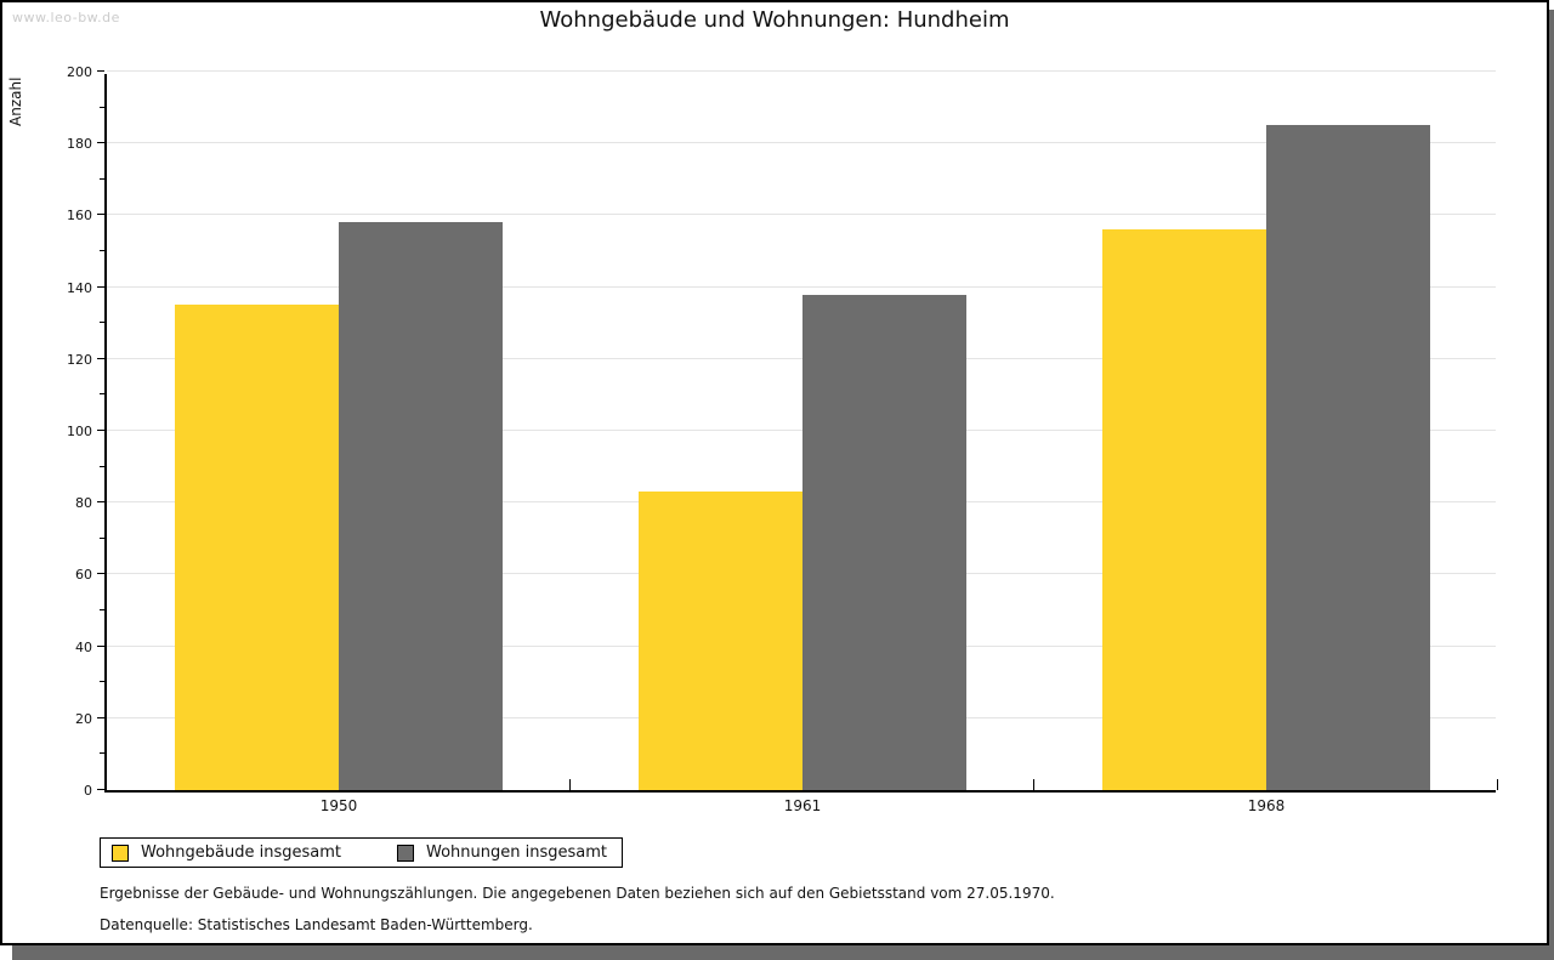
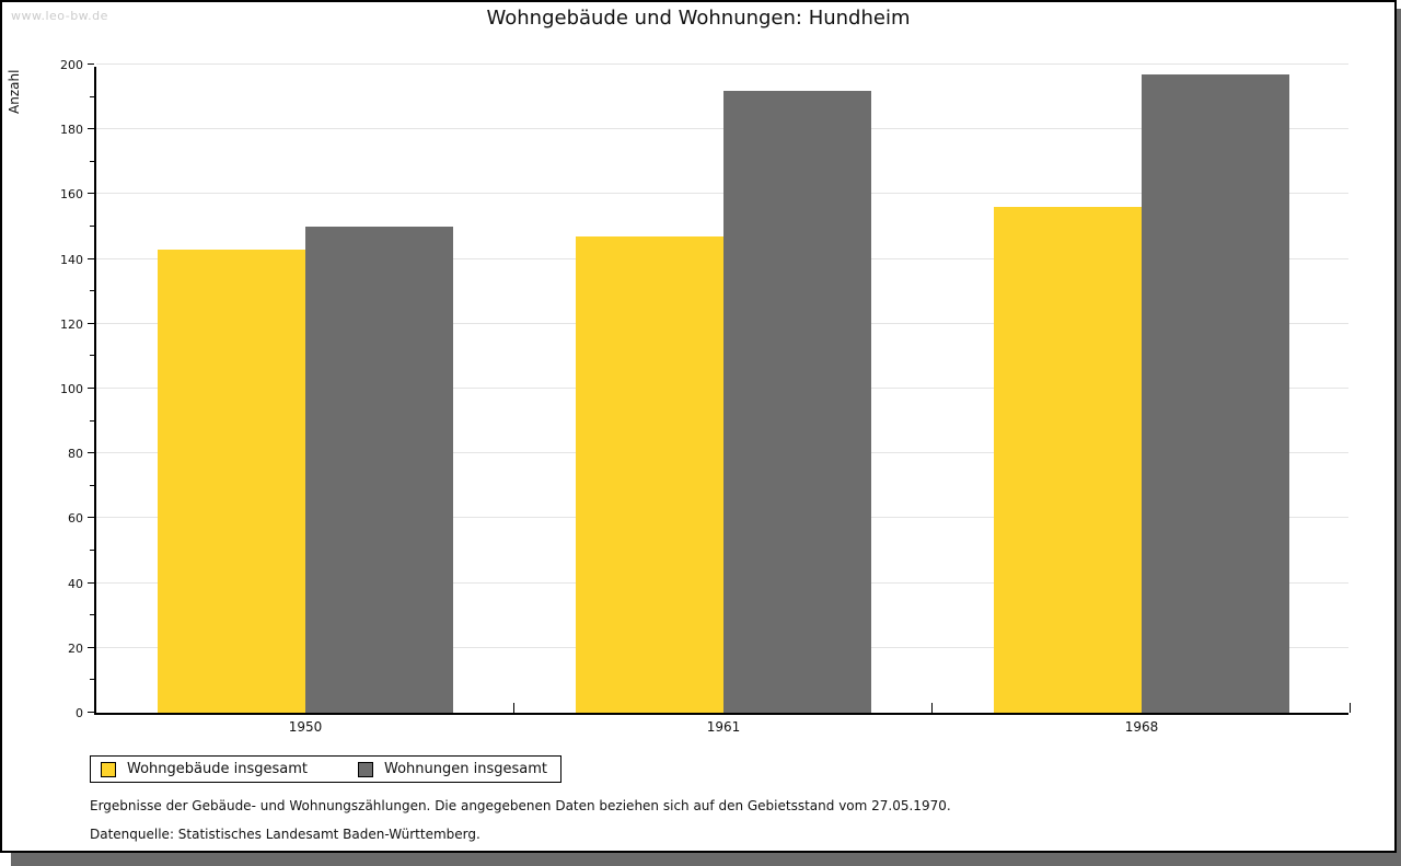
Wohngebäude insgesamt/1950: 135 -> 143
Wohnungen insgesamt/1950: 158 -> 150
Wohngebäude insgesamt/1961: 83 -> 147
Wohnungen insgesamt/1961: 138 -> 192
Wohnungen insgesamt/1968: 185 -> 197
